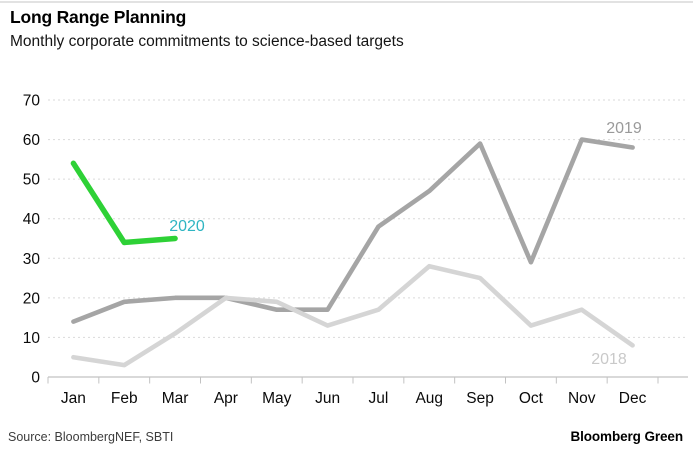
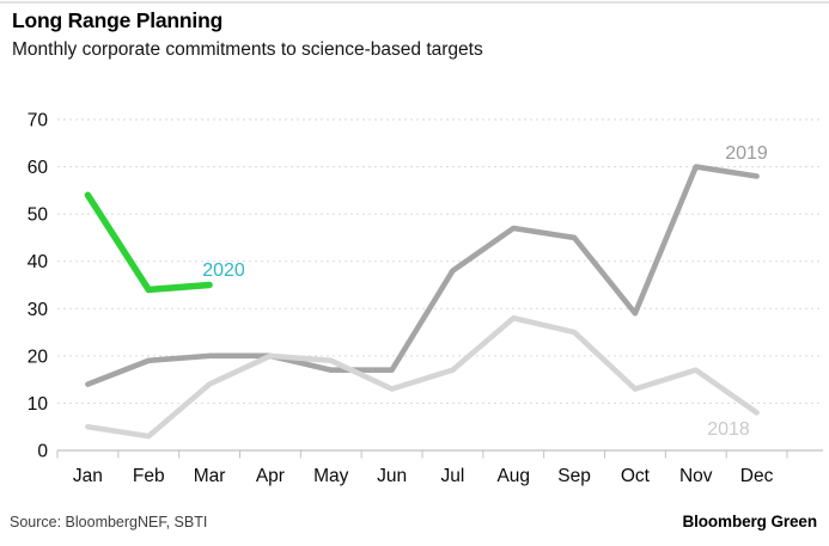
2018/Mar: 11 -> 14
2019/Sep: 59 -> 45
